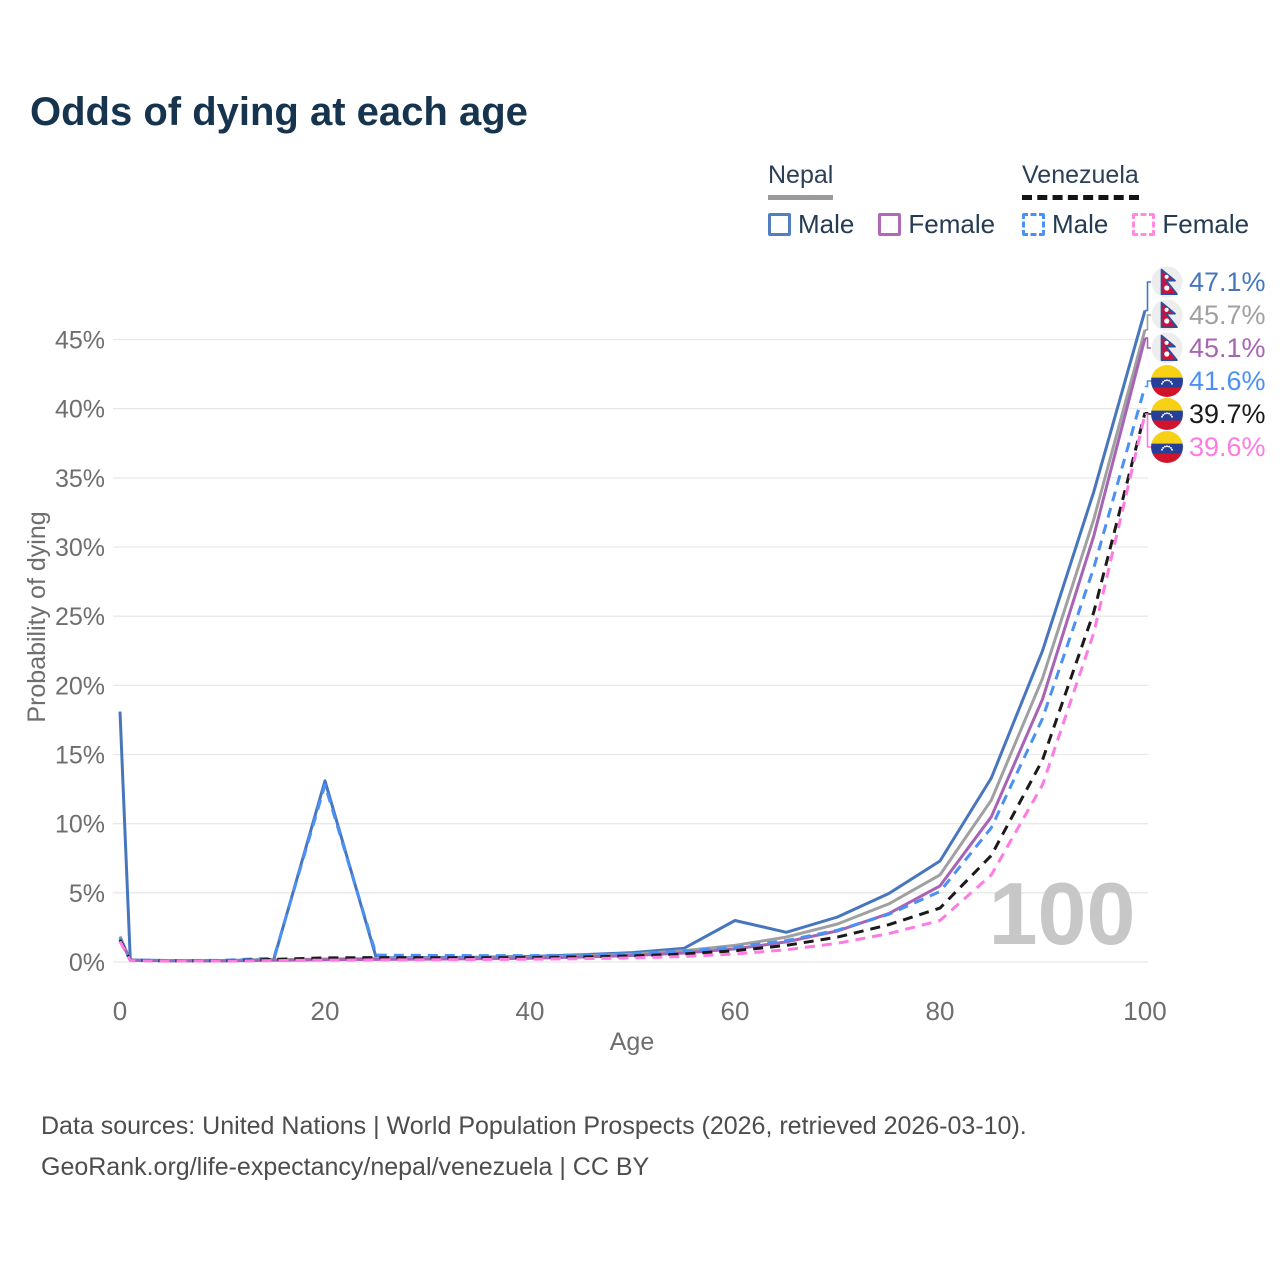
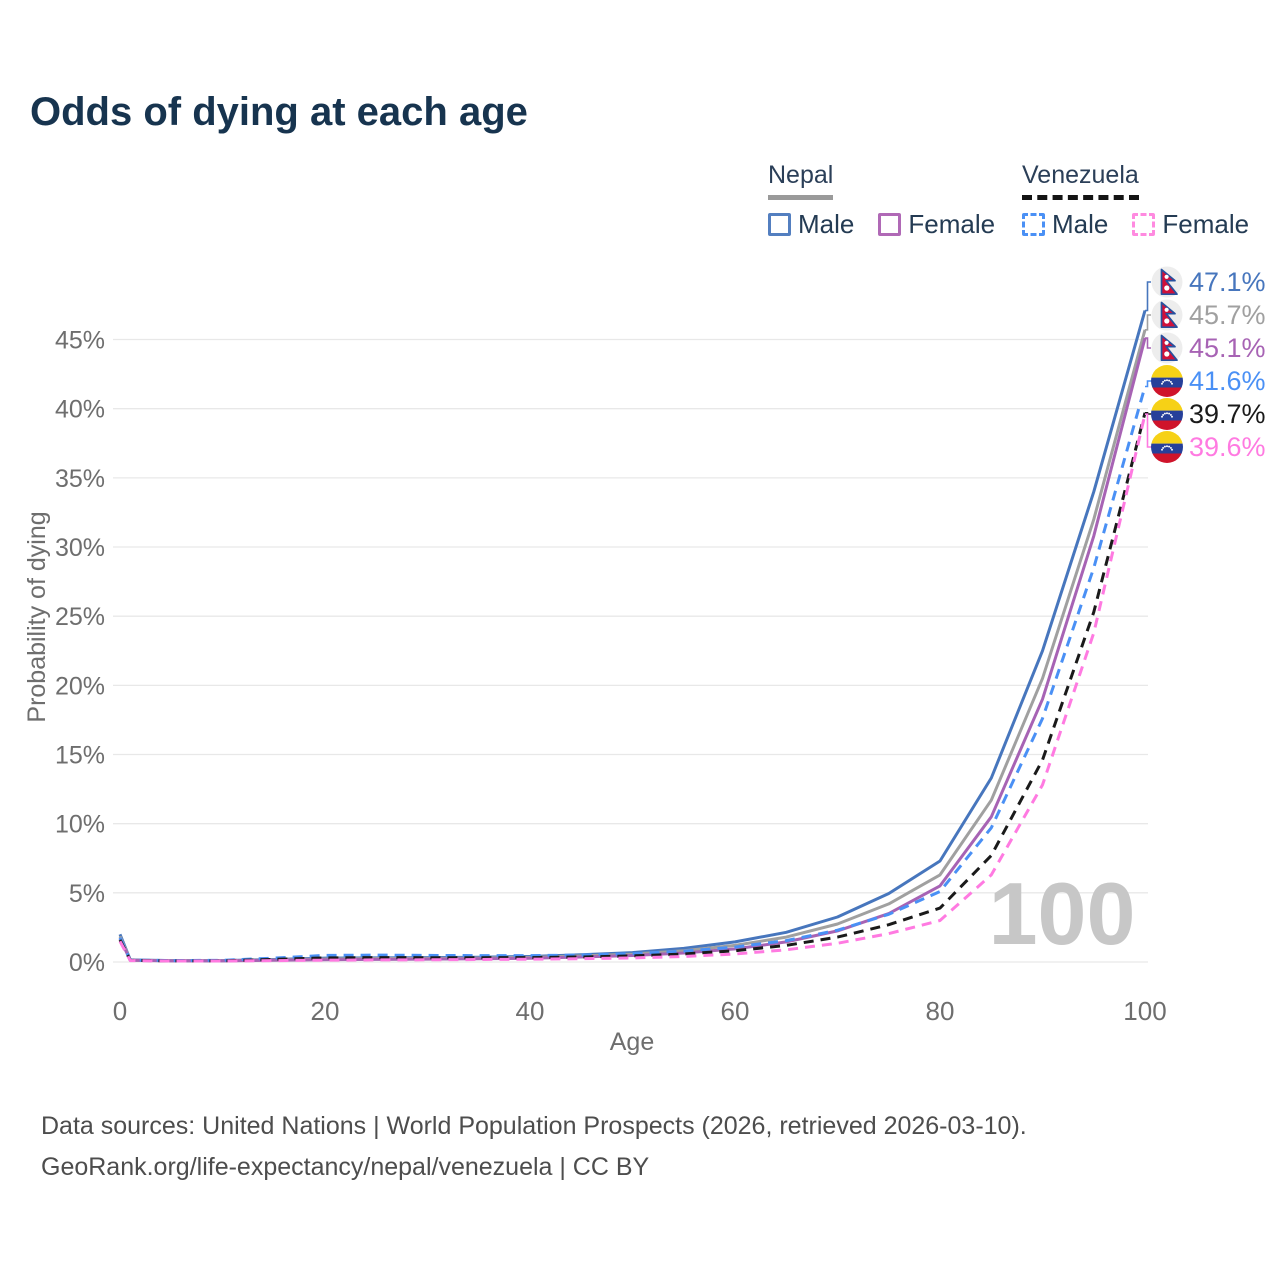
Nepal Male/0: 18.1% -> 2.0%
Nepal Male/20: 13.1% -> 0.3%
Venezuela Male/20: 12.8% -> 0.5%
Nepal Male/60: 3.0% -> 1.4%
